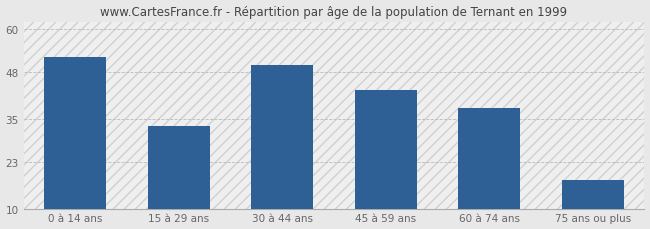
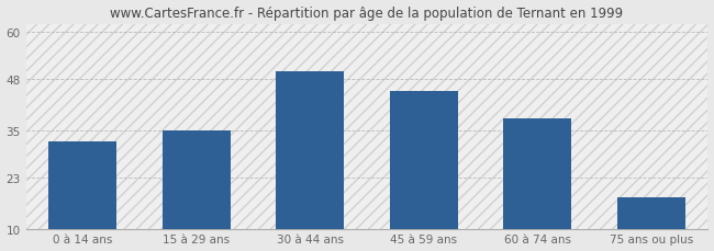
0 à 14 ans: 52 -> 32
15 à 29 ans: 33 -> 35
45 à 59 ans: 43 -> 45
